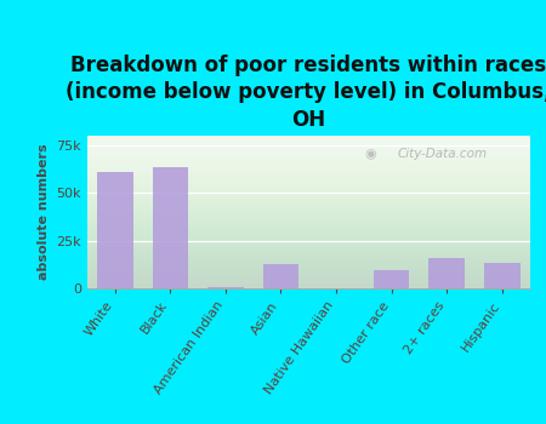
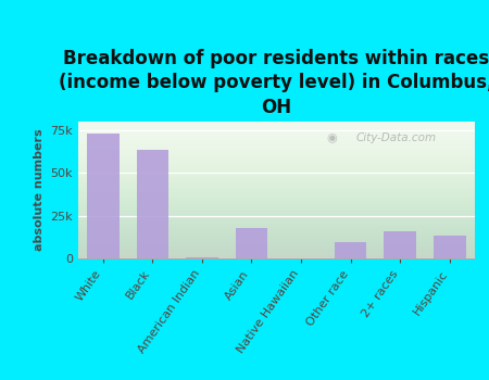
White: 61k -> 73k
Asian: 12k -> 18k
